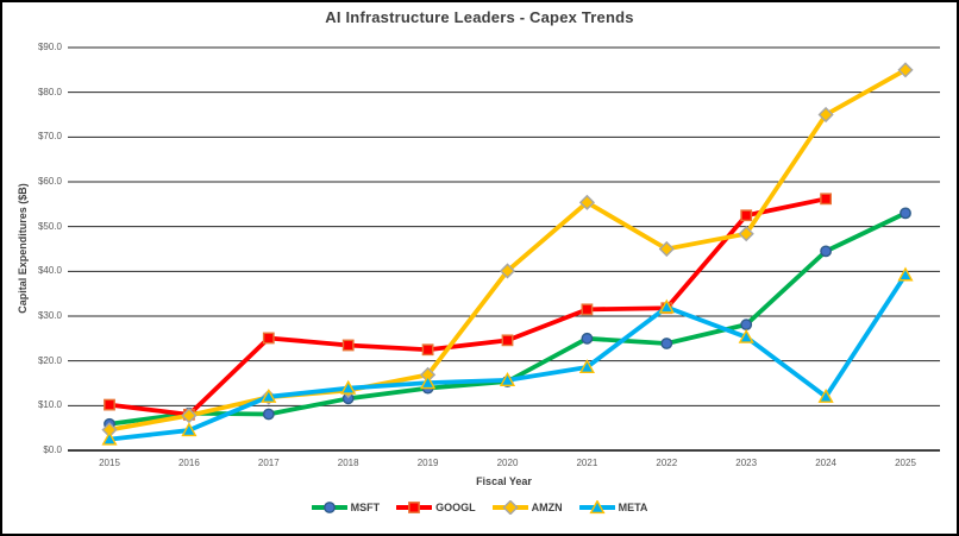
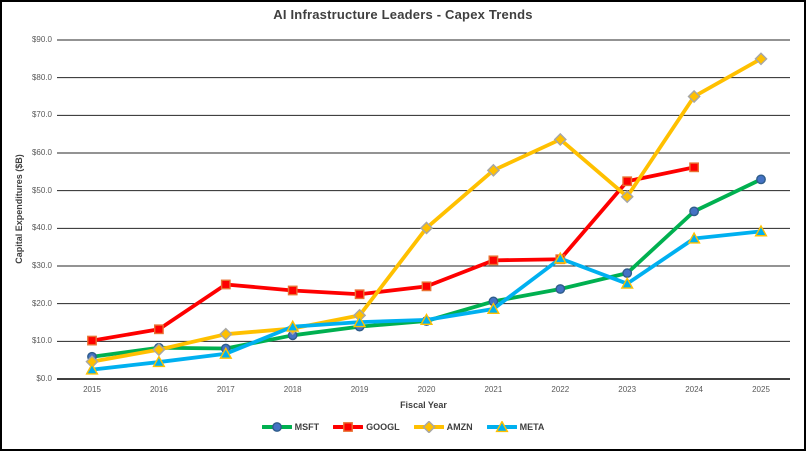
GOOGL/2016: $8 -> $13
META/2017: $12 -> $7
MSFT/2021: $25 -> $21
AMZN/2022: $45 -> $64
META/2024: $12 -> $37
